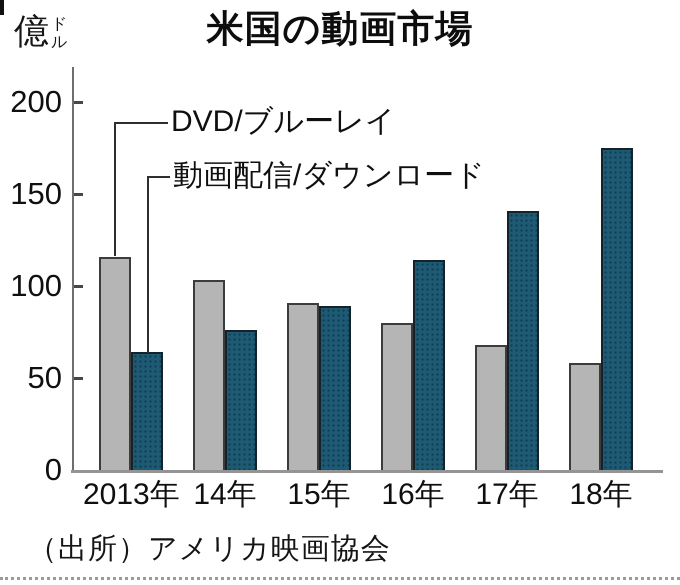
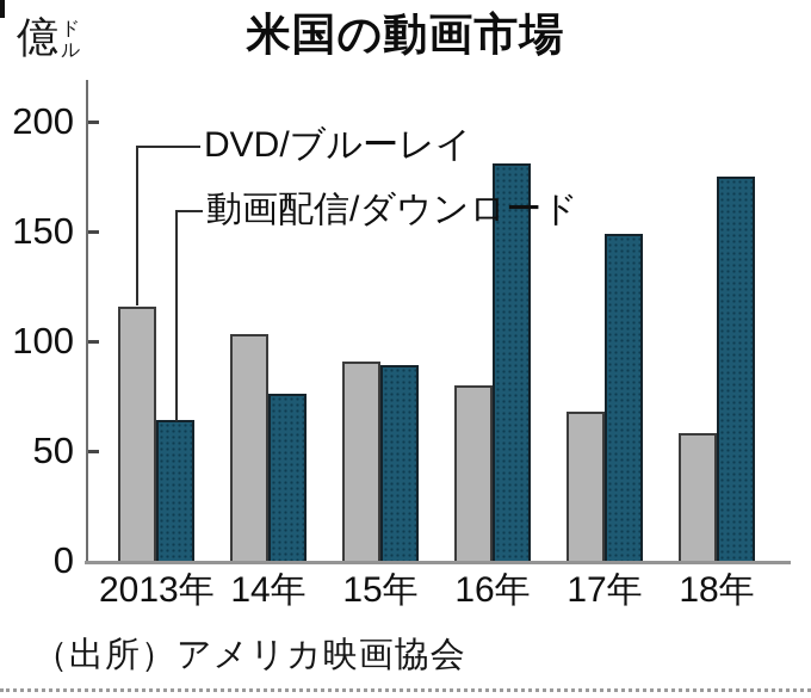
動画配信/ダウンロード/16年: 114 -> 181
動画配信/ダウンロード/17年: 141 -> 149
